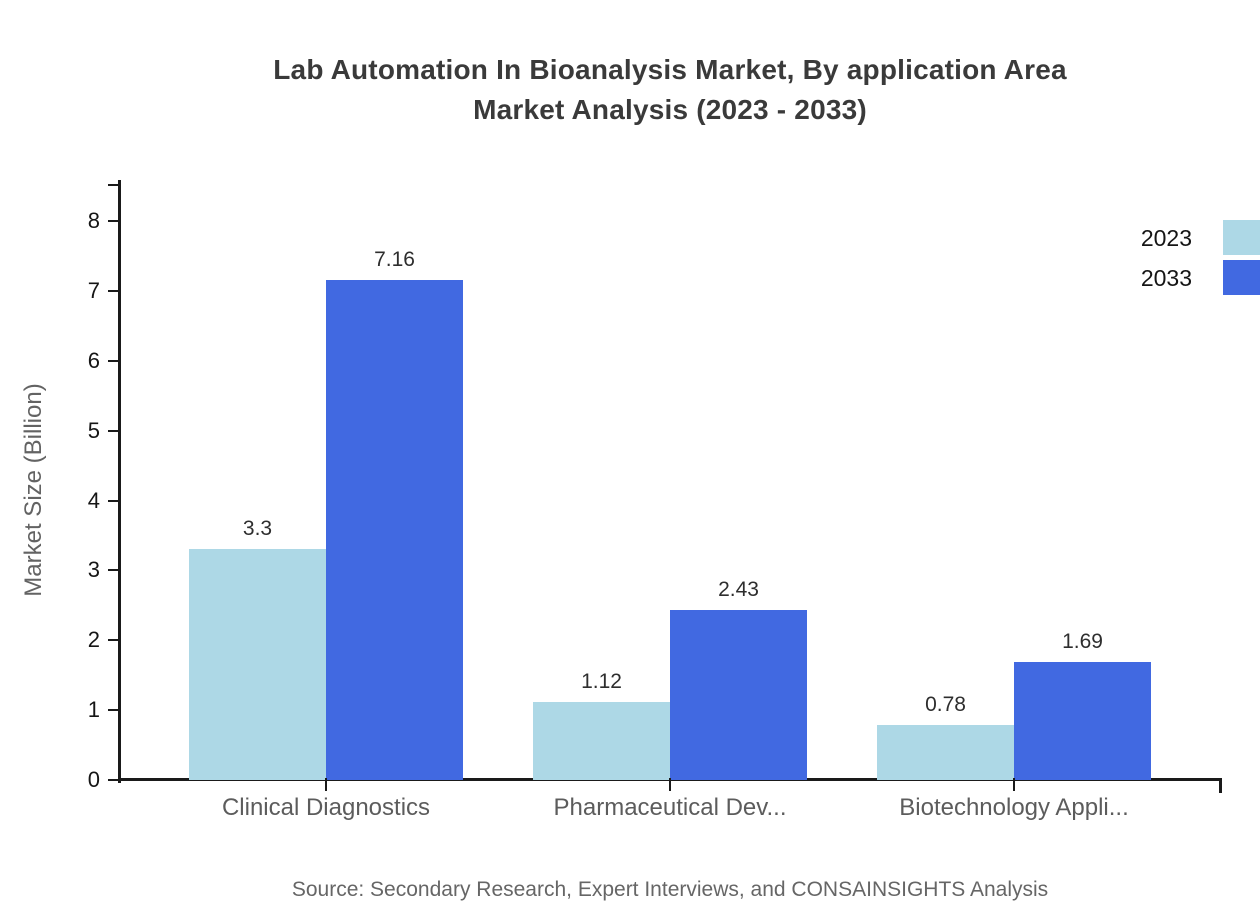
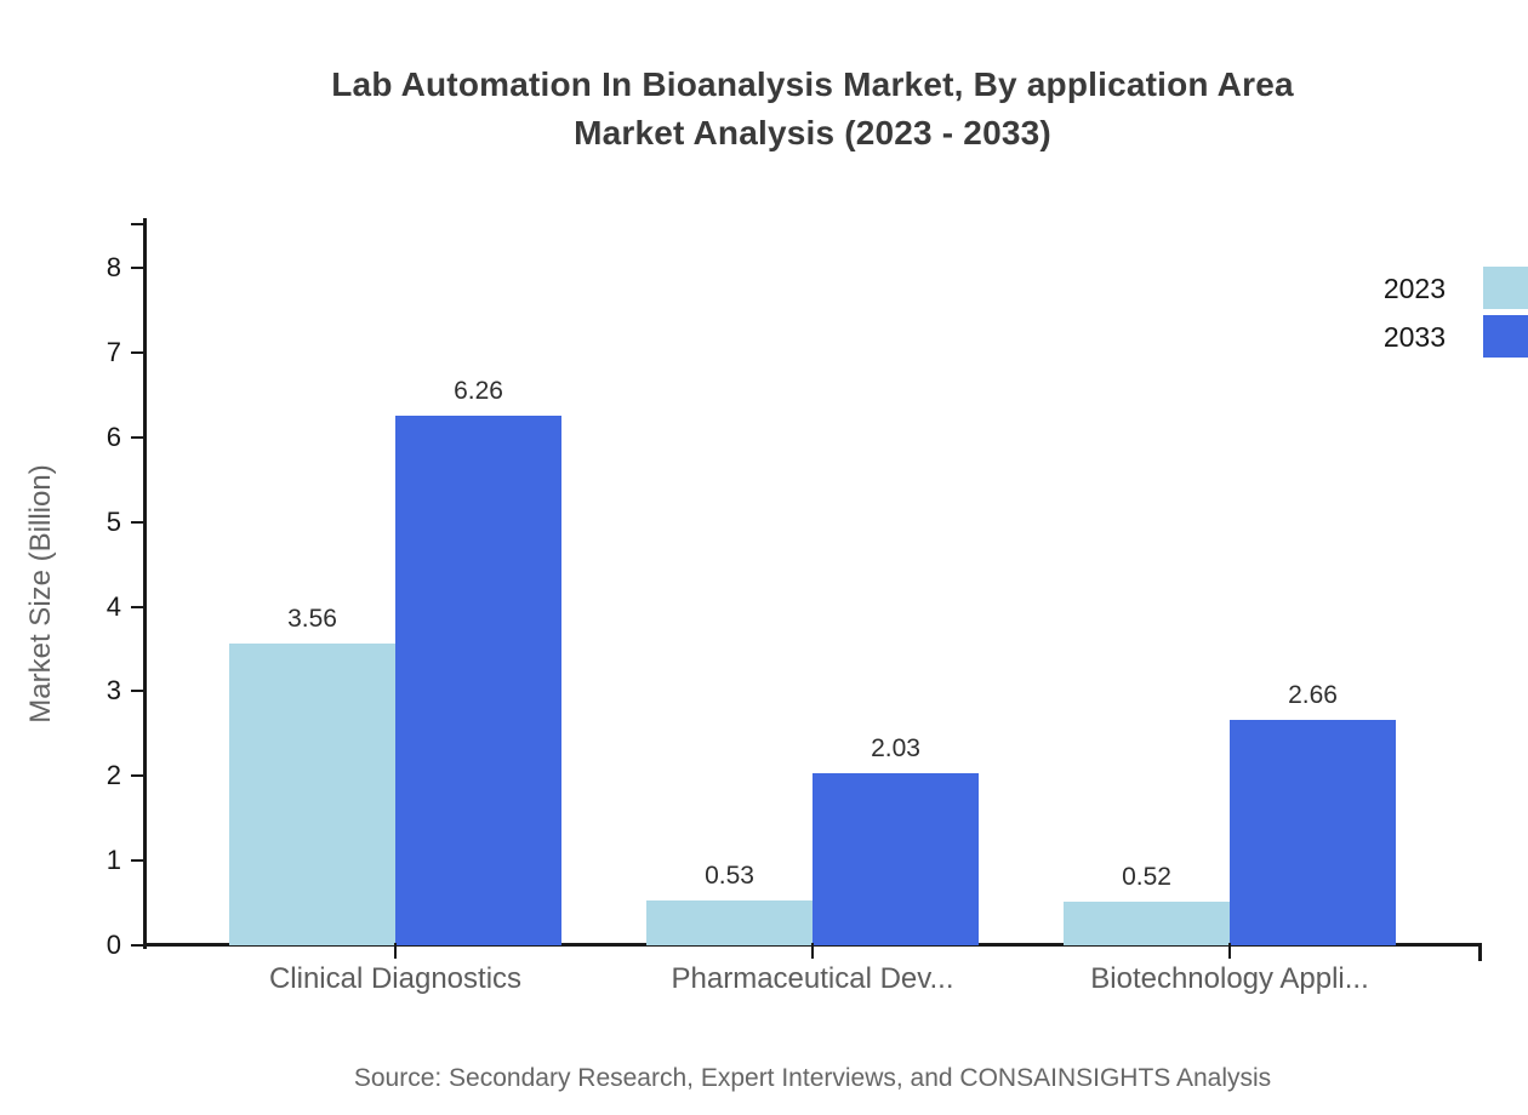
2023/Clinical Diagnostics: 3.3 -> 3.56
2033/Clinical Diagnostics: 7.16 -> 6.26
2023/Pharmaceutical Dev...: 1.12 -> 0.53
2033/Pharmaceutical Dev...: 2.43 -> 2.03
2023/Biotechnology Appli...: 0.78 -> 0.52
2033/Biotechnology Appli...: 1.69 -> 2.66
